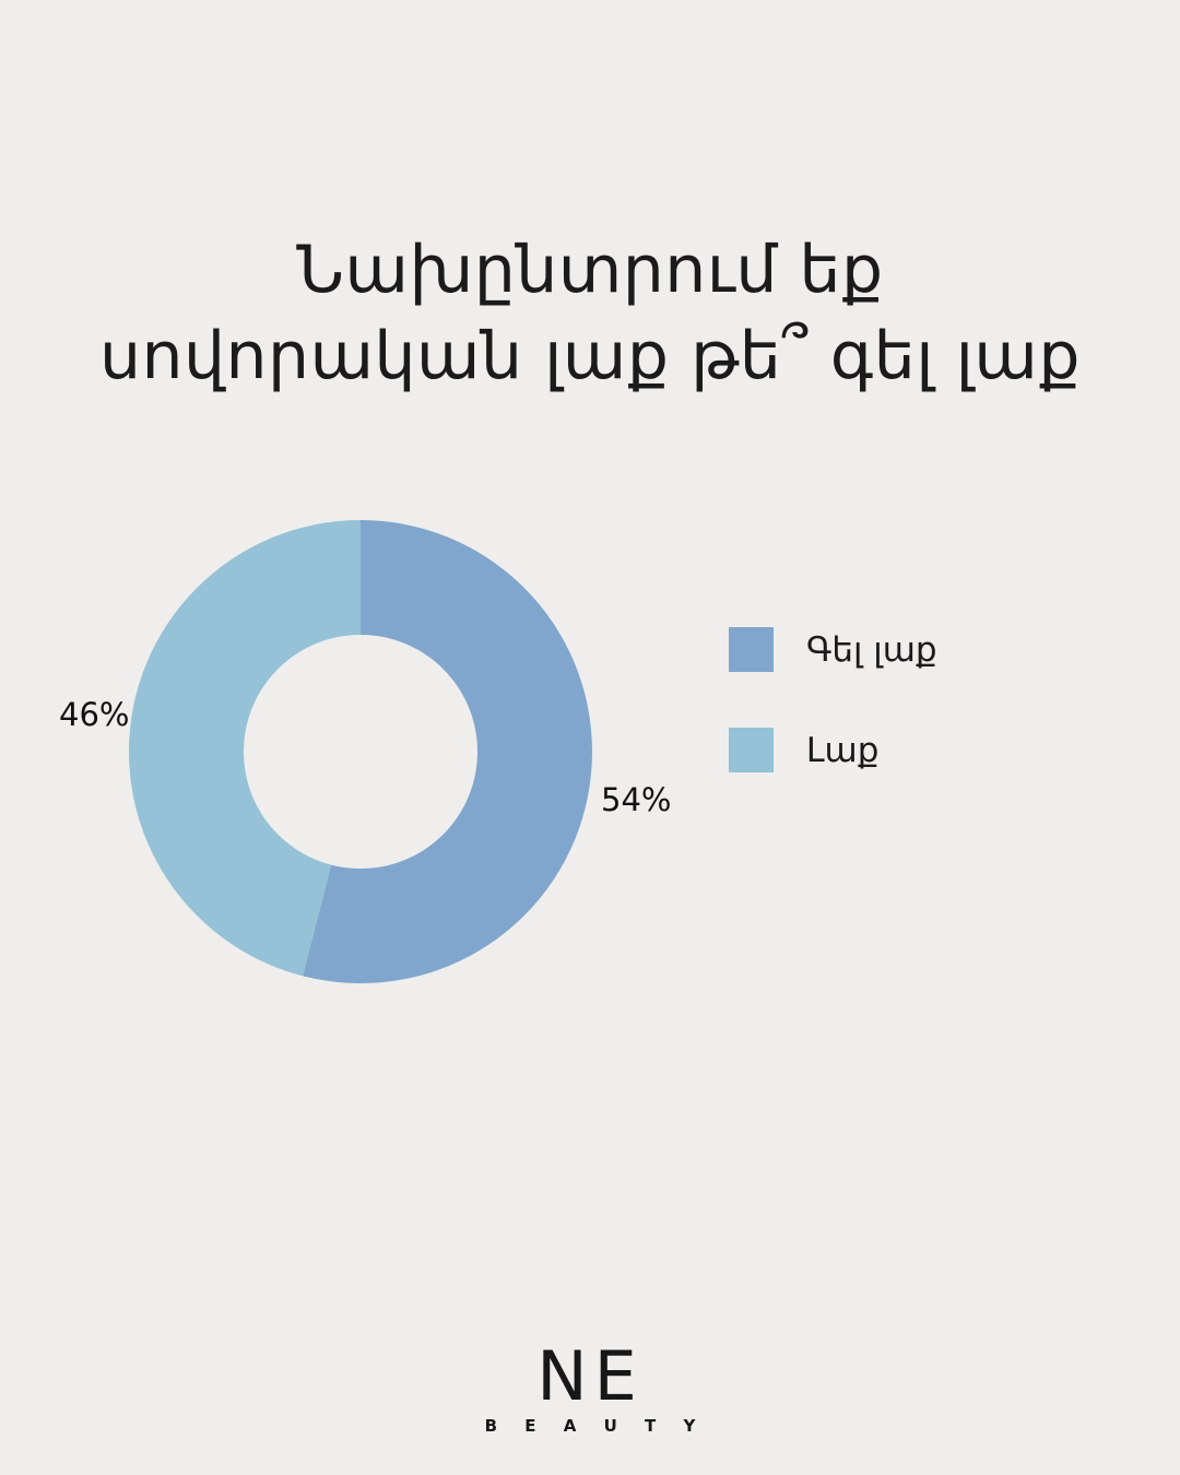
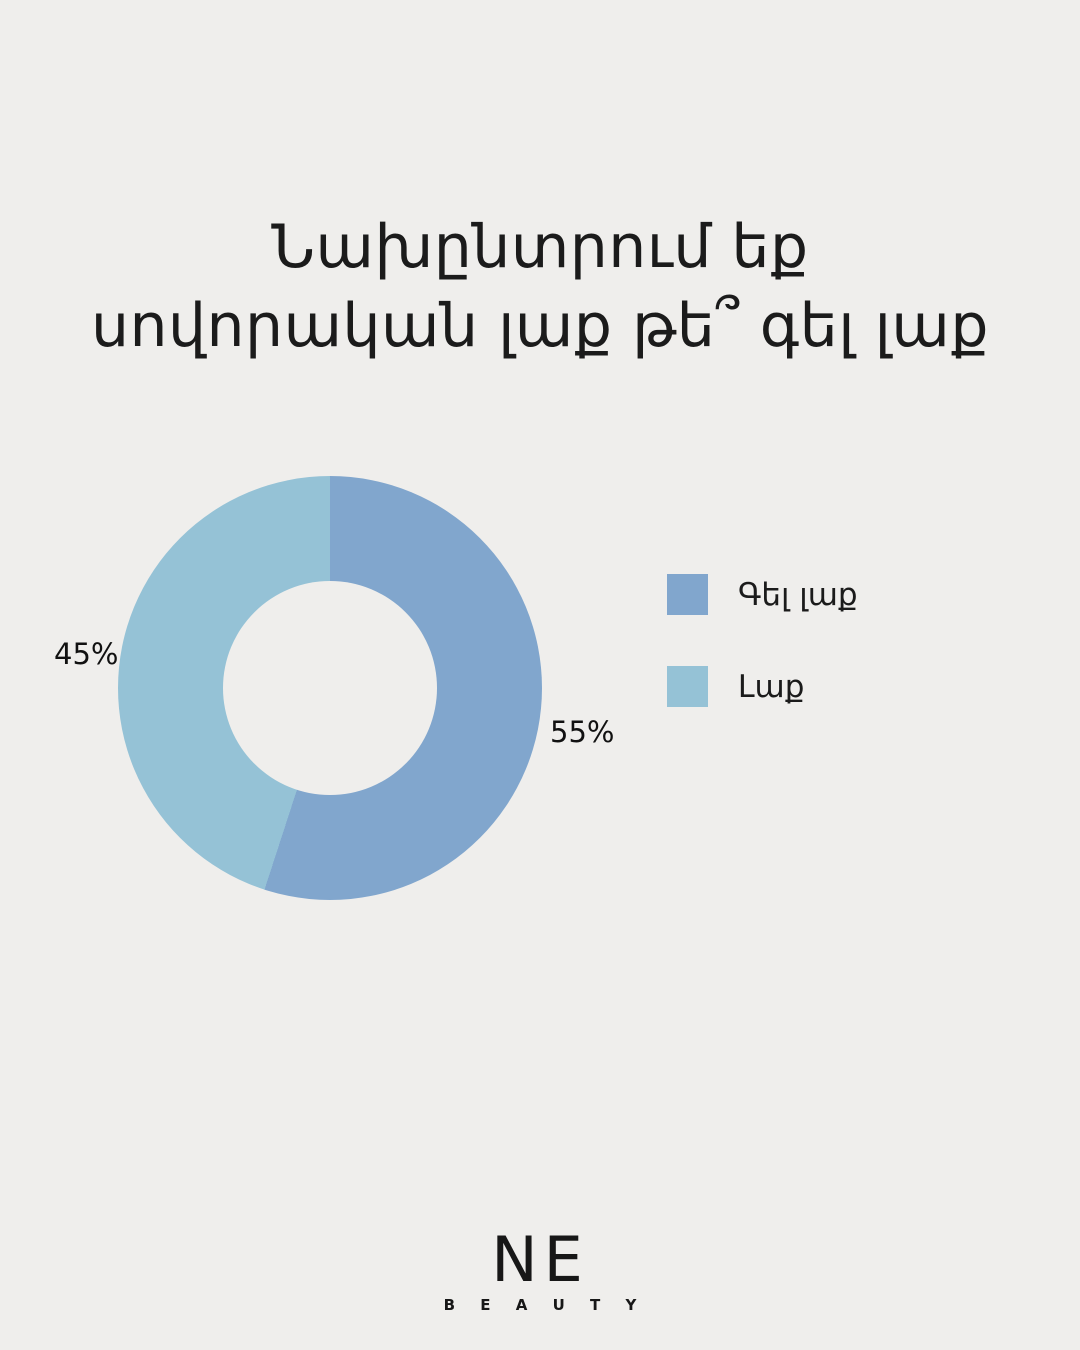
Գել լաք: 54% -> 55%
Լաք: 46% -> 45%
